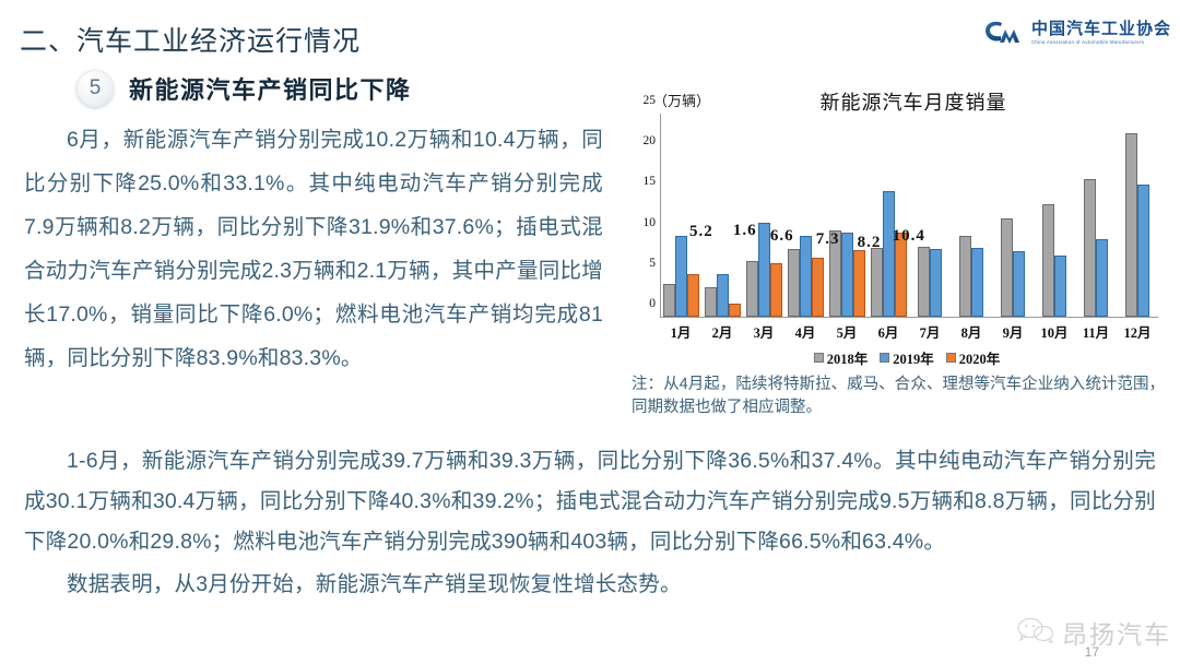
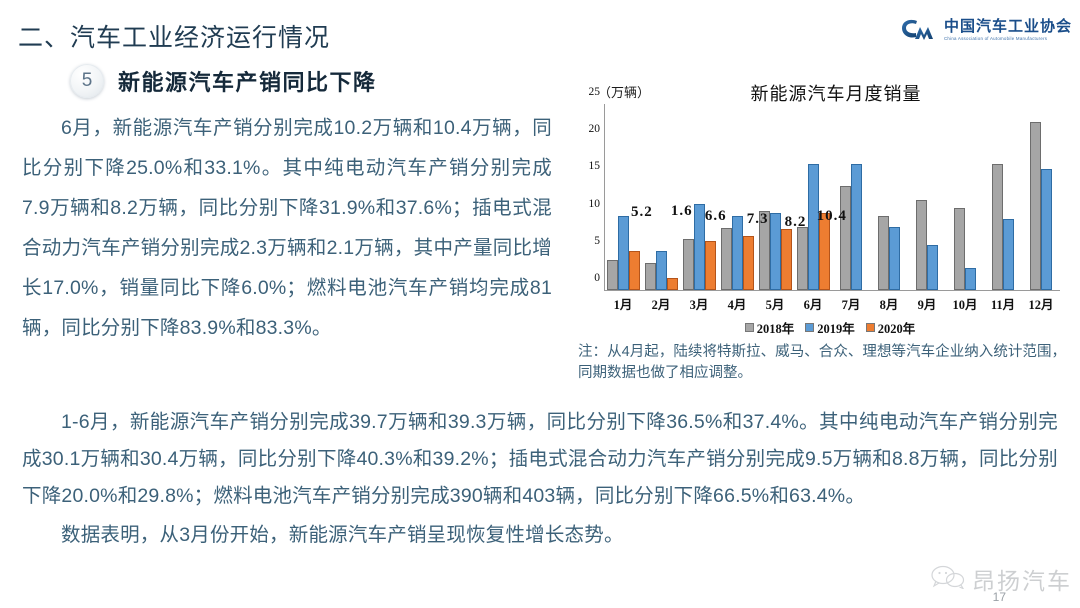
2019年/6月: 15 -> 17
2018年/7月: 9 -> 14
2019年/7月: 8 -> 17
2019年/9月: 8 -> 6
2018年/10月: 14 -> 11
2019年/10月: 8 -> 3
